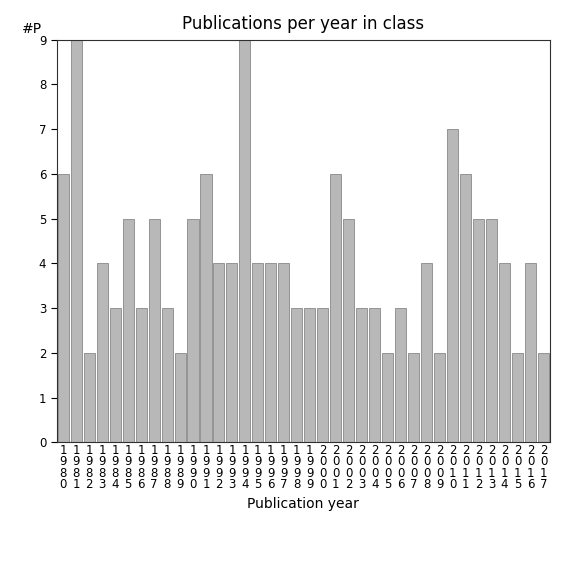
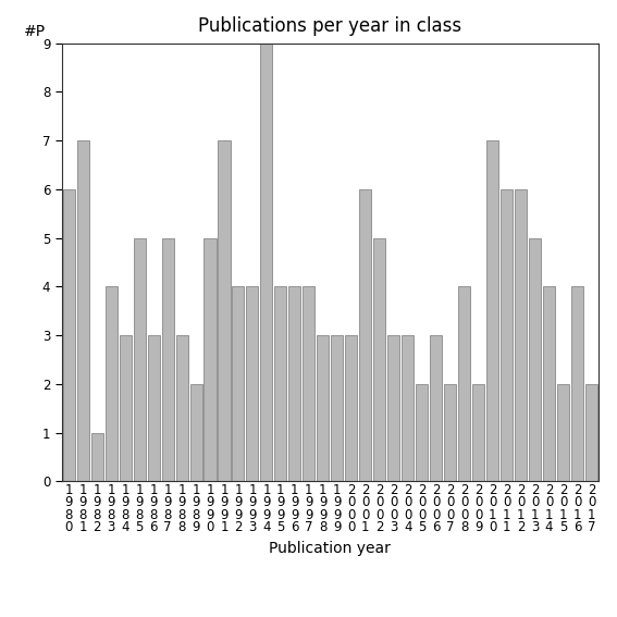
1 9 8 1: 9 -> 7
1 9 8 2: 2 -> 1
1 9 9 1: 6 -> 7
2 0 1 2: 5 -> 6
